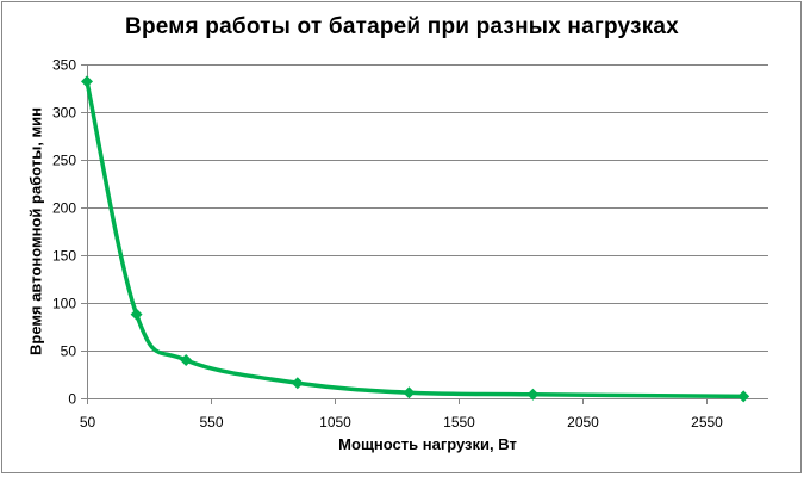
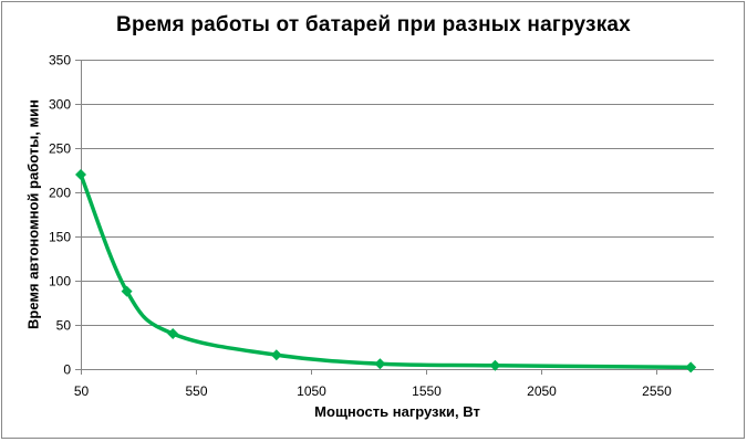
50: 330 -> 220
